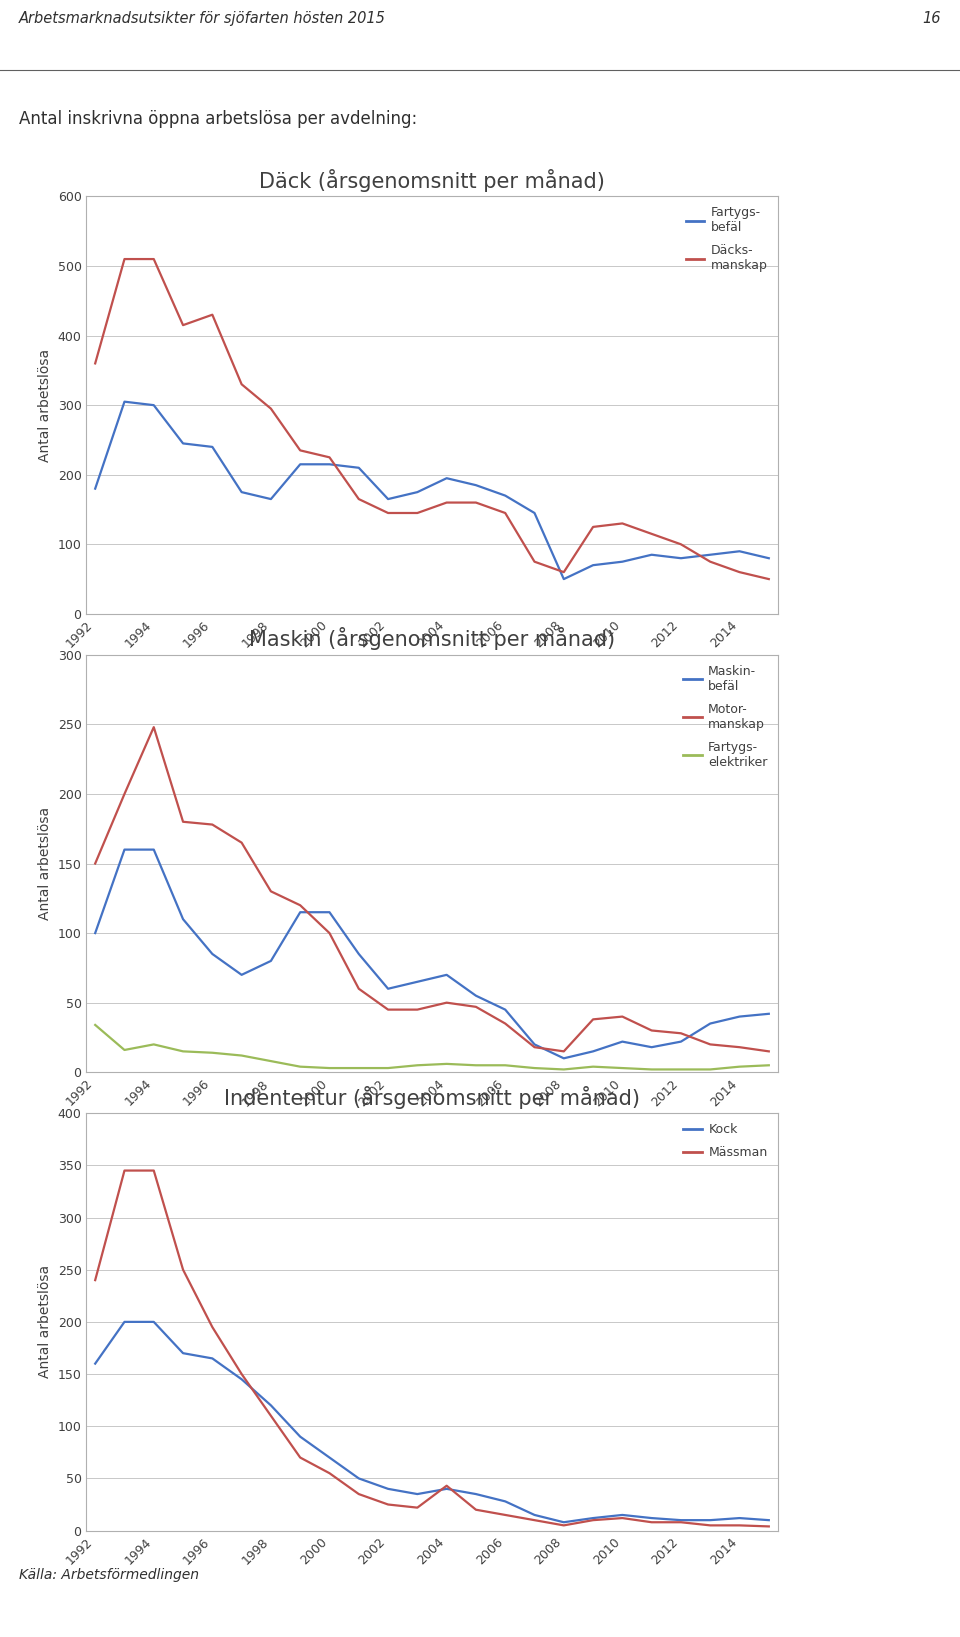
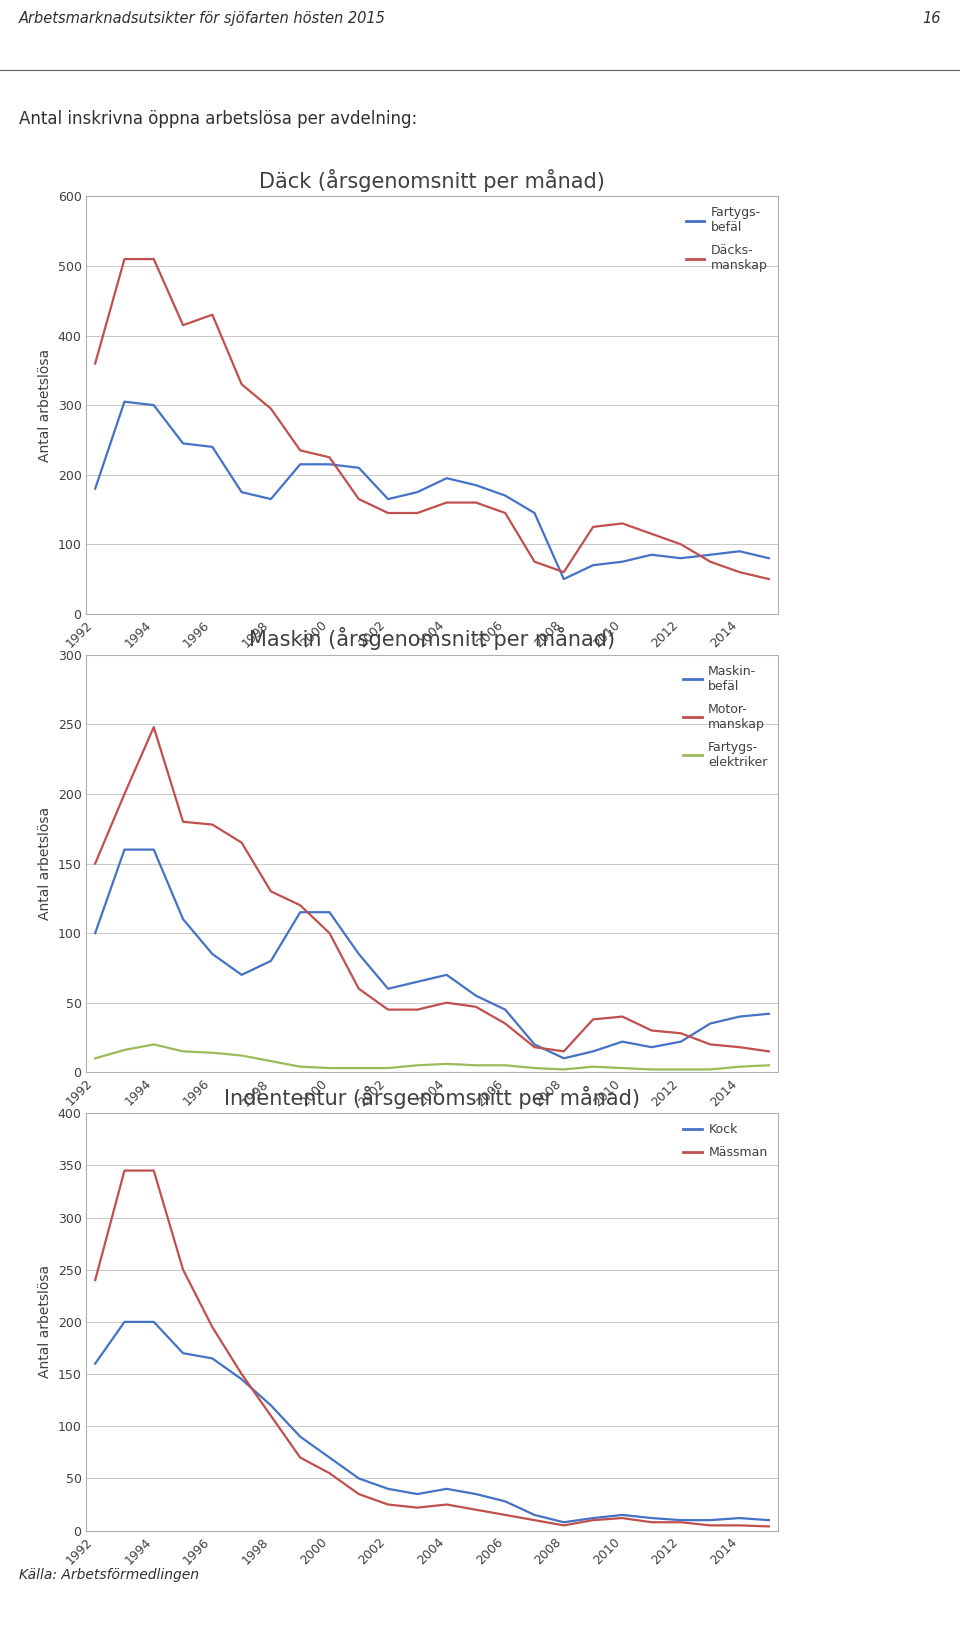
Maskin (årsgenomsnitt per månad)/Fartygs- elektriker/1992: 34 -> 10
Indententur (årsgenomsnitt per månad)/Mässman/2004: 43 -> 25
